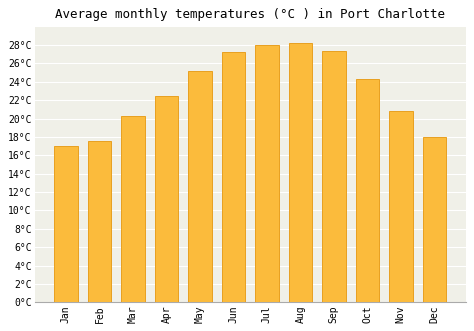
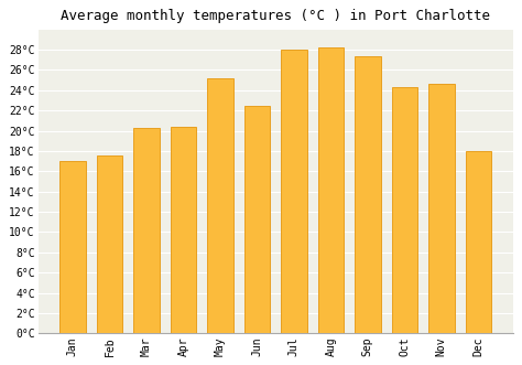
Apr: 22.5°C -> 20.4°C
Jun: 27.2°C -> 22.4°C
Nov: 20.8°C -> 24.6°C
